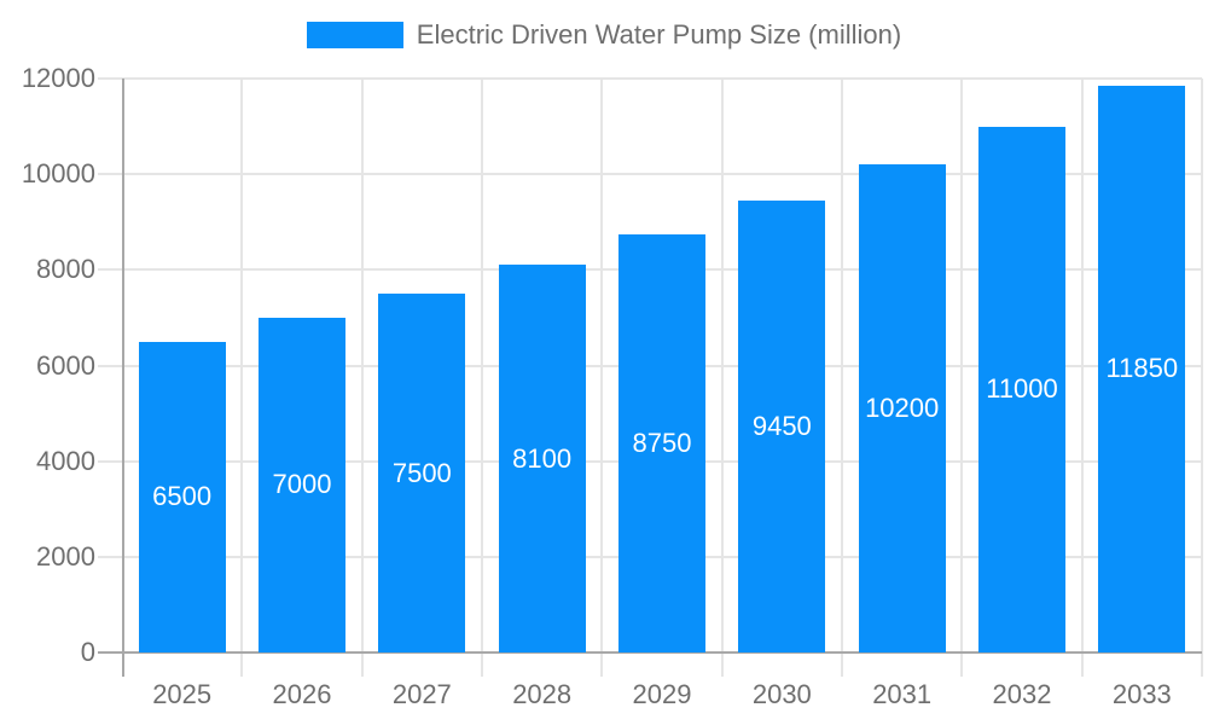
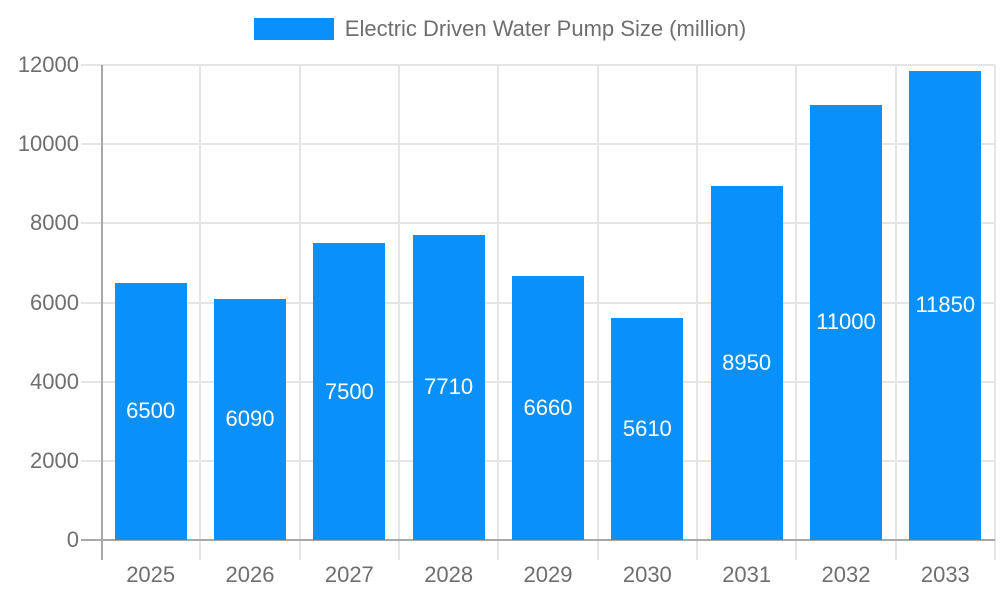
2026: 7000 -> 6090
2028: 8100 -> 7710
2029: 8750 -> 6660
2030: 9450 -> 5610
2031: 10200 -> 8950
